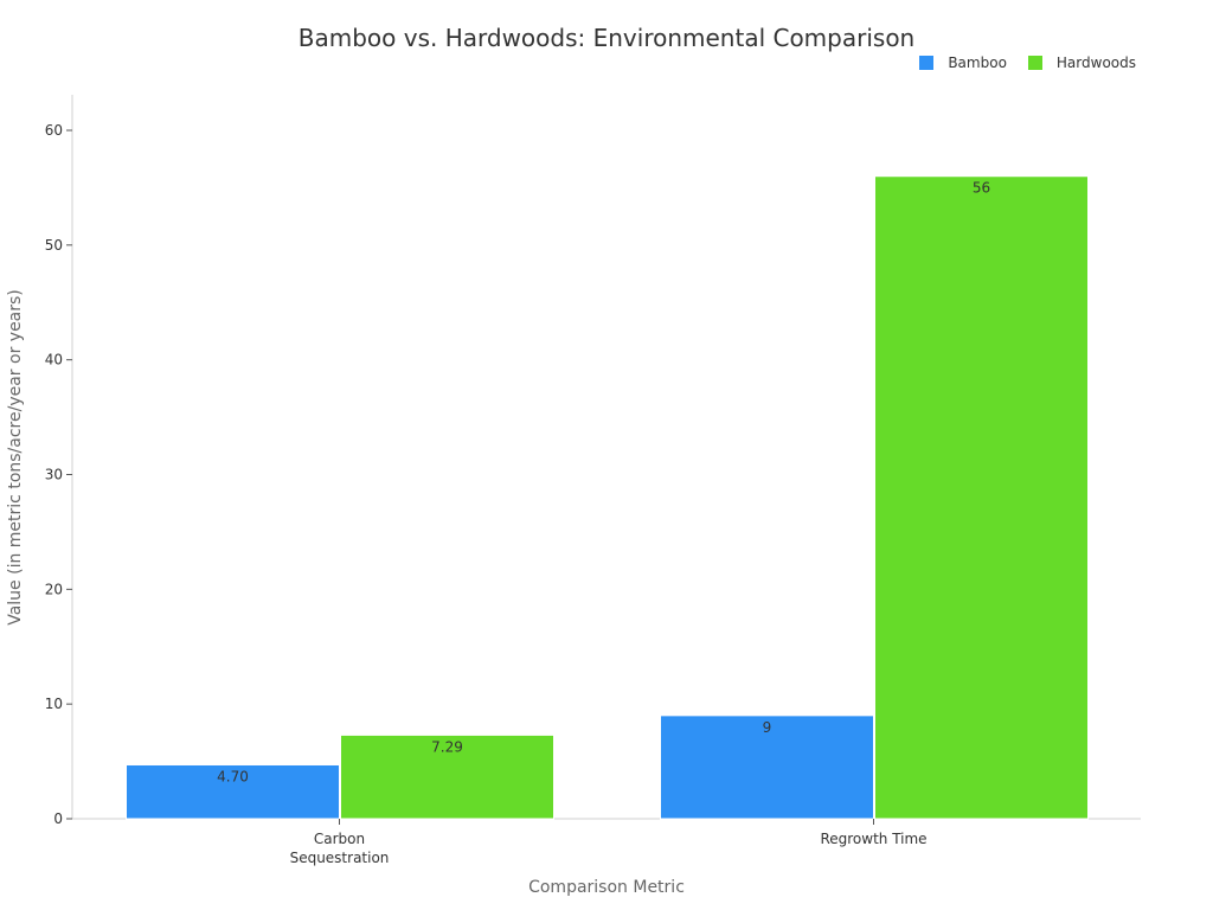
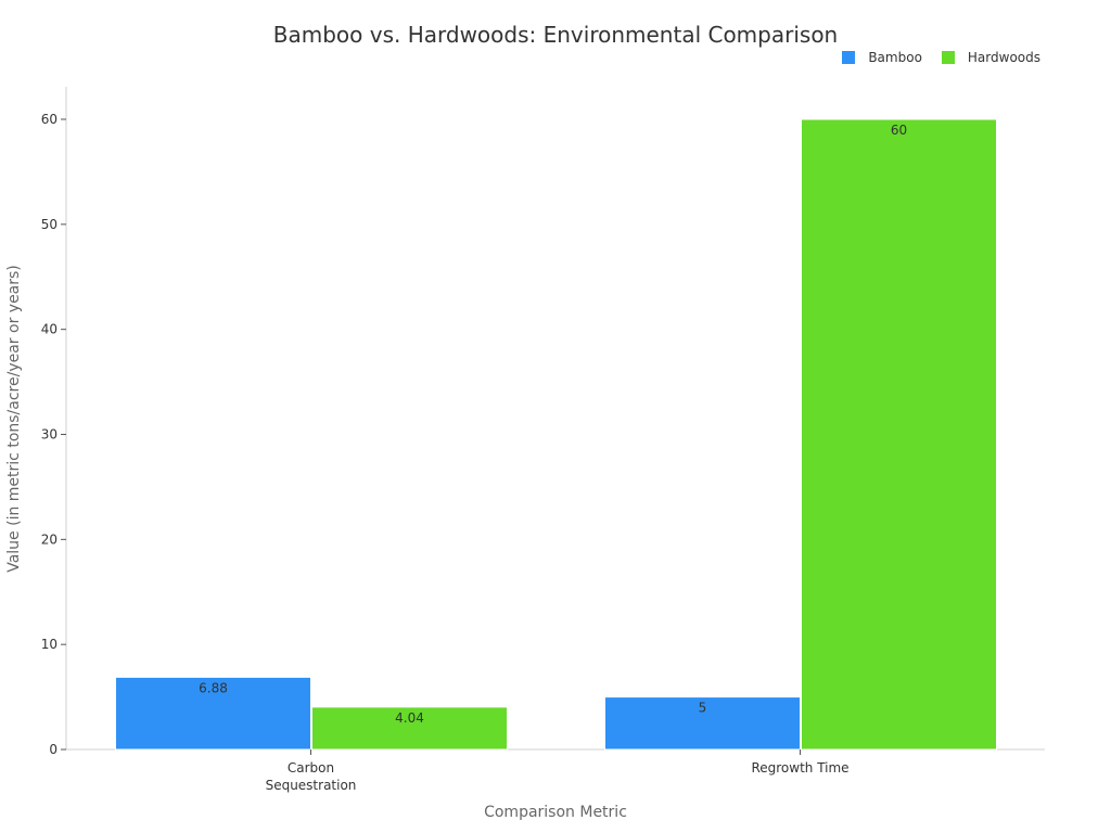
Bamboo/Carbon Sequestration: 4.70 -> 6.88
Hardwoods/Carbon Sequestration: 7.29 -> 4.04
Bamboo/Regrowth Time: 9 -> 5
Hardwoods/Regrowth Time: 56 -> 60
